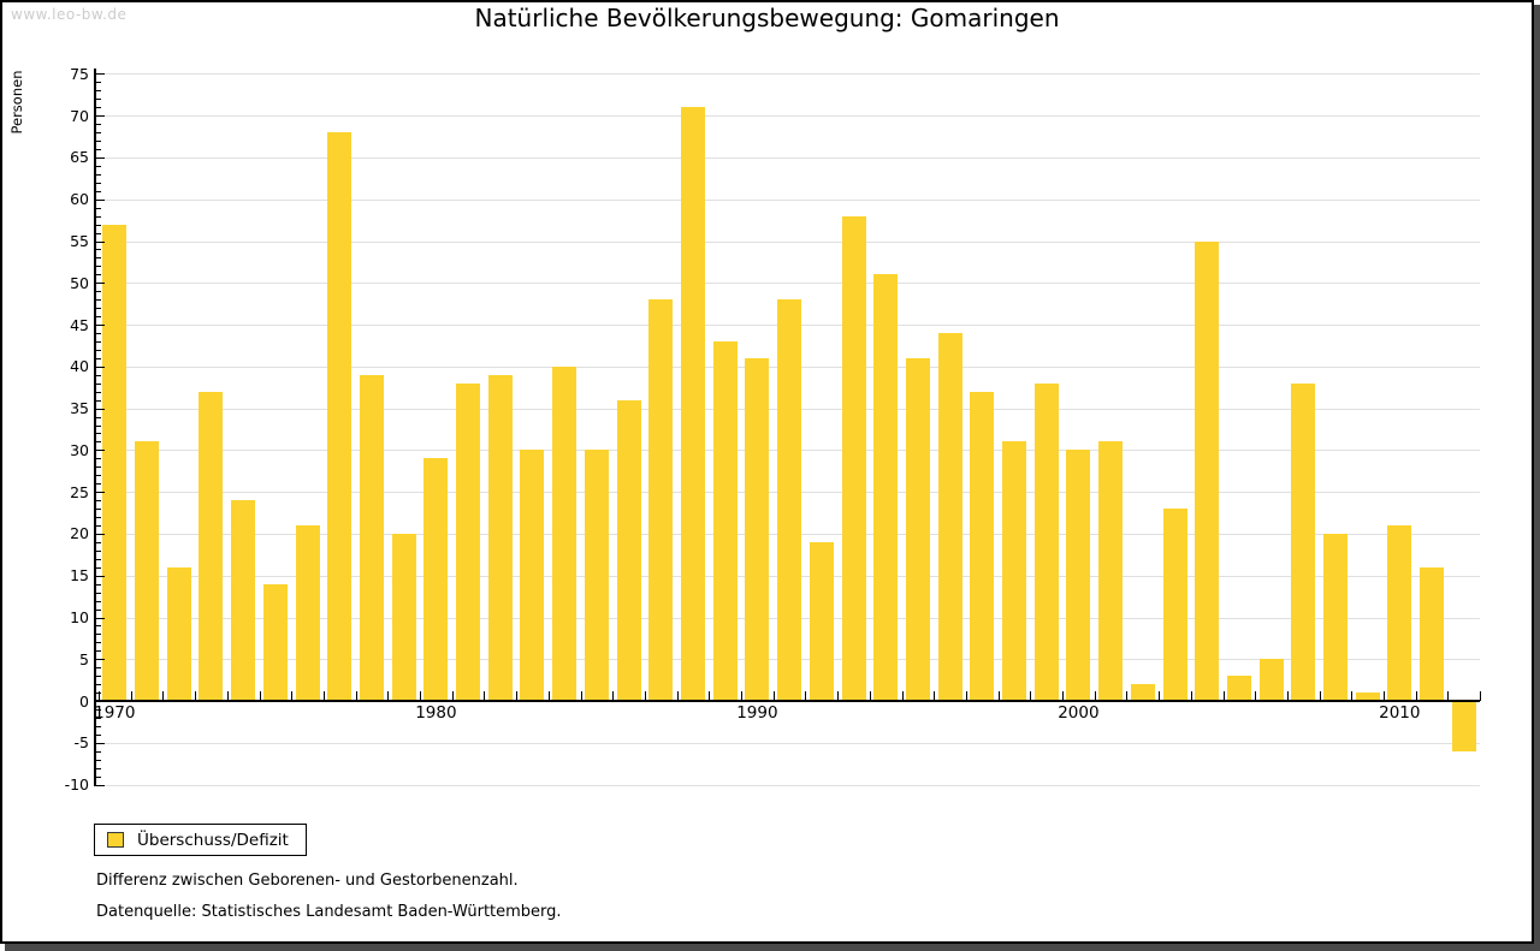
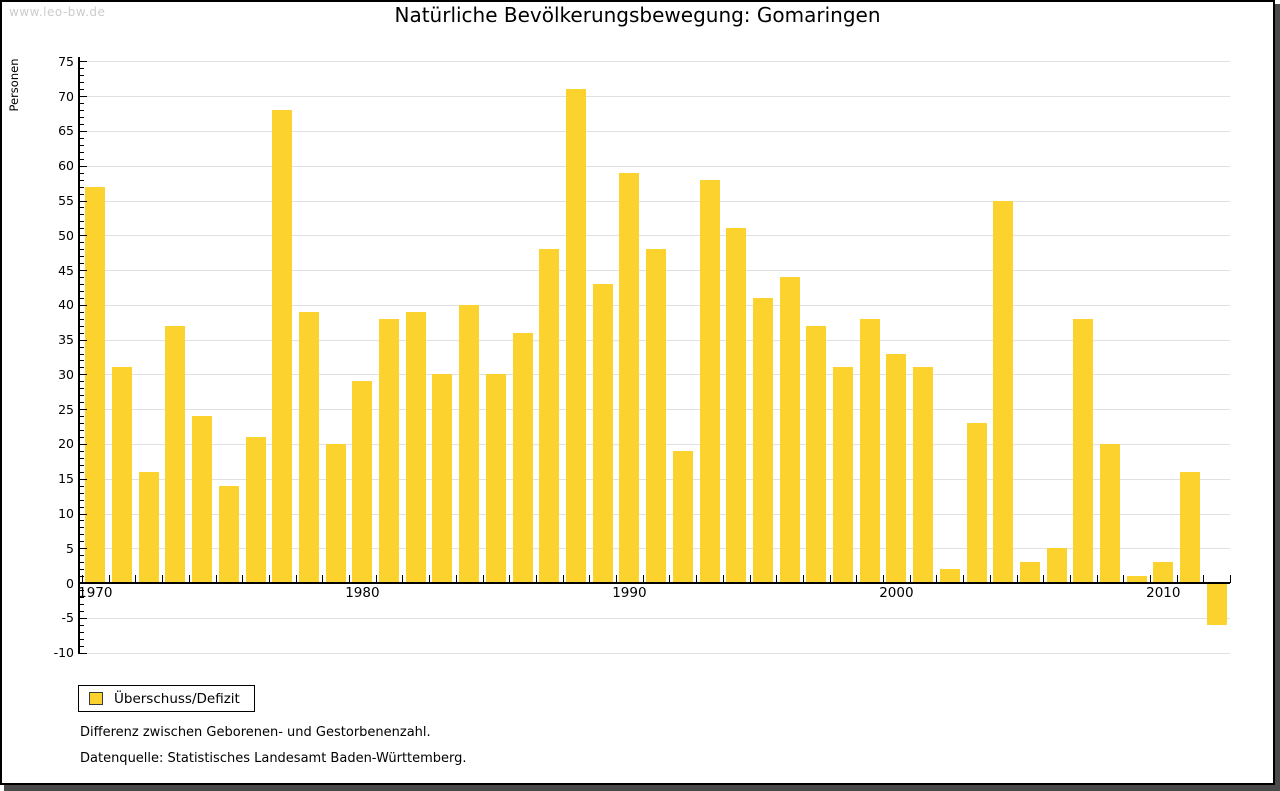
1990: 41 -> 59
2000: 30 -> 33
2010: 21 -> 3
